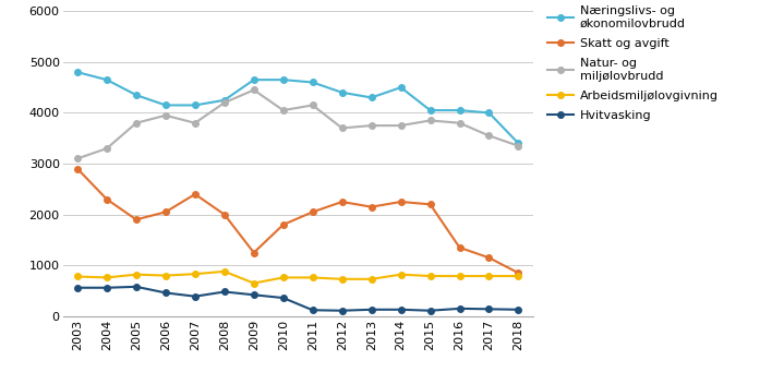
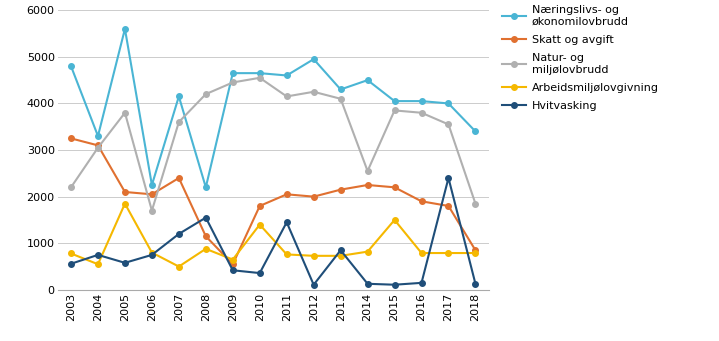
Skatt og avgift/2003: 2900 -> 3250
Natur- og miljølovbrudd/2003: 3100 -> 2200
Næringslivs- og økonomilovbrudd/2004: 4650 -> 3300
Skatt og avgift/2004: 2300 -> 3100
Natur- og miljølovbrudd/2004: 3300 -> 3050
Arbeidsmiljølovgivning/2004: 760 -> 550
Hvitvasking/2004: 560 -> 750
Næringslivs- og økonomilovbrudd/2005: 4350 -> 5600
Skatt og avgift/2005: 1900 -> 2100
Arbeidsmiljølovgivning/2005: 820 -> 1850
Næringslivs- og økonomilovbrudd/2006: 4150 -> 2250
Natur- og miljølovbrudd/2006: 3950 -> 1700
Hvitvasking/2006: 460 -> 750
Natur- og miljølovbrudd/2007: 3800 -> 3600
Arbeidsmiljølovgivning/2007: 830 -> 500
Hvitvasking/2007: 390 -> 1200
Næringslivs- og økonomilovbrudd/2008: 4250 -> 2200
Skatt og avgift/2008: 2000 -> 1150
Hvitvasking/2008: 480 -> 1550
Skatt og avgift/2009: 1250 -> 550
Natur- og miljølovbrudd/2010: 4050 -> 4550
Arbeidsmiljølovgivning/2010: 760 -> 1400
Hvitvasking/2011: 120 -> 1450
Næringslivs- og økonomilovbrudd/2012: 4400 -> 4950
Skatt og avgift/2012: 2250 -> 2000
Natur- og miljølovbrudd/2012: 3700 -> 4250
Natur- og miljølovbrudd/2013: 3750 -> 4100
Hvitvasking/2013: 130 -> 850
Natur- og miljølovbrudd/2014: 3750 -> 2550
Arbeidsmiljølovgivning/2015: 790 -> 1500
Skatt og avgift/2016: 1350 -> 1900
Skatt og avgift/2017: 1150 -> 1800
Hvitvasking/2017: 140 -> 2400
Natur- og miljølovbrudd/2018: 3350 -> 1850
